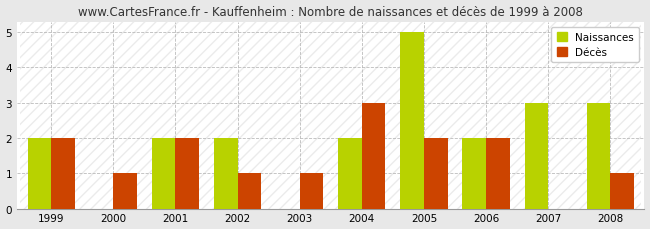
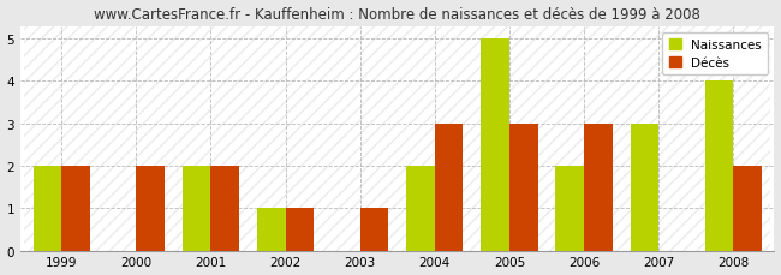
Décès/2000: 1 -> 2
Naissances/2002: 2 -> 1
Décès/2005: 2 -> 3
Décès/2006: 2 -> 3
Naissances/2008: 3 -> 4
Décès/2008: 1 -> 2
